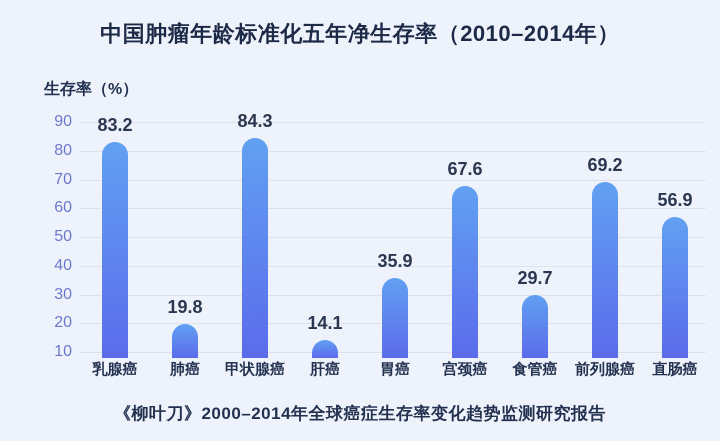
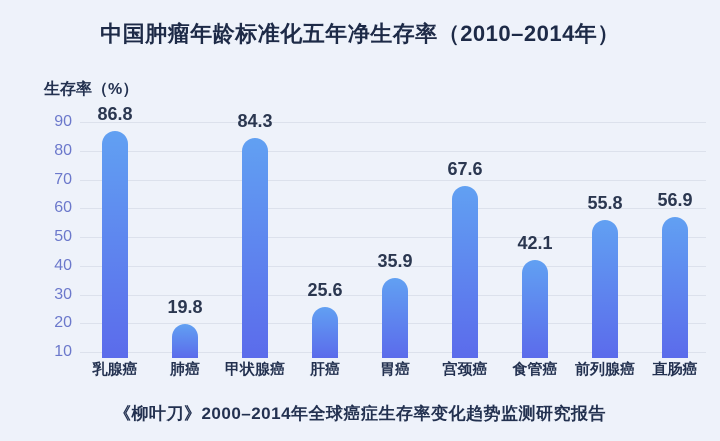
乳腺癌: 83.2 -> 86.8
肝癌: 14.1 -> 25.6
食管癌: 29.7 -> 42.1
前列腺癌: 69.2 -> 55.8
